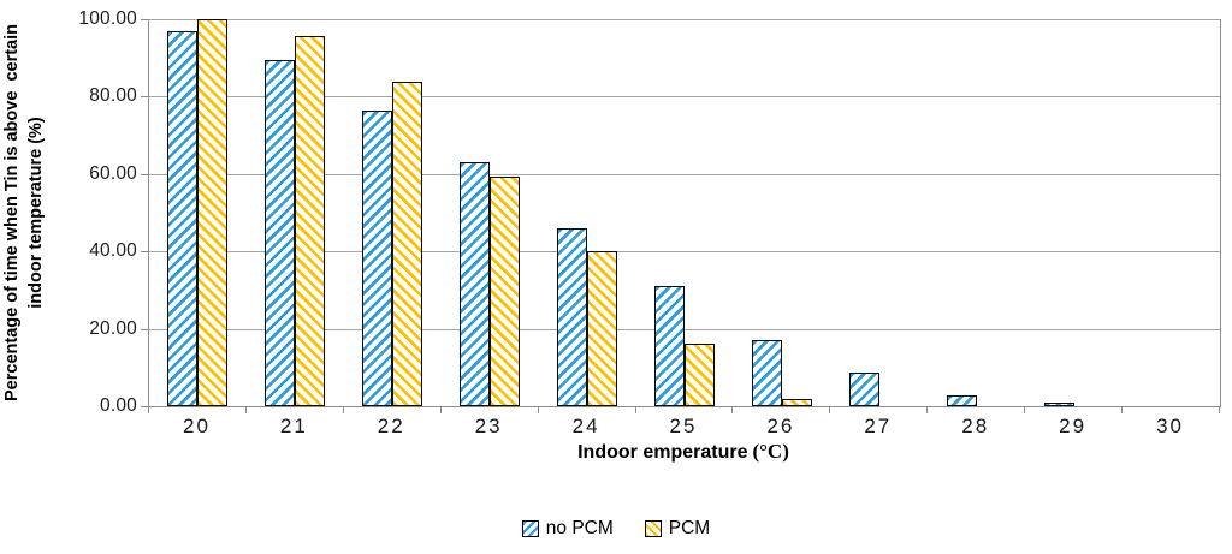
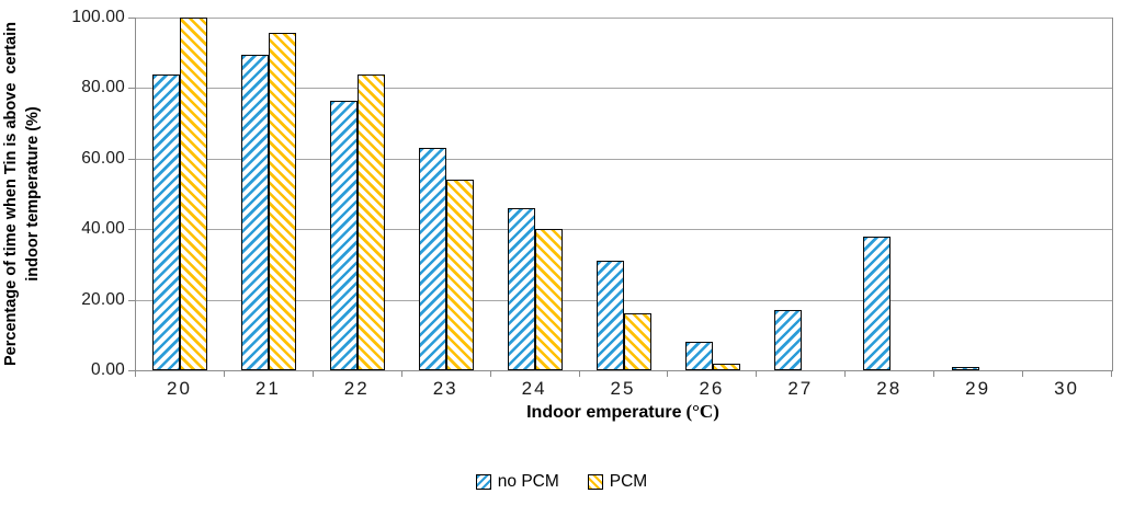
no PCM/20: 97 -> 84
PCM/23: 59 -> 54
no PCM/26: 17 -> 8
no PCM/27: 9 -> 17
no PCM/28: 3 -> 38
